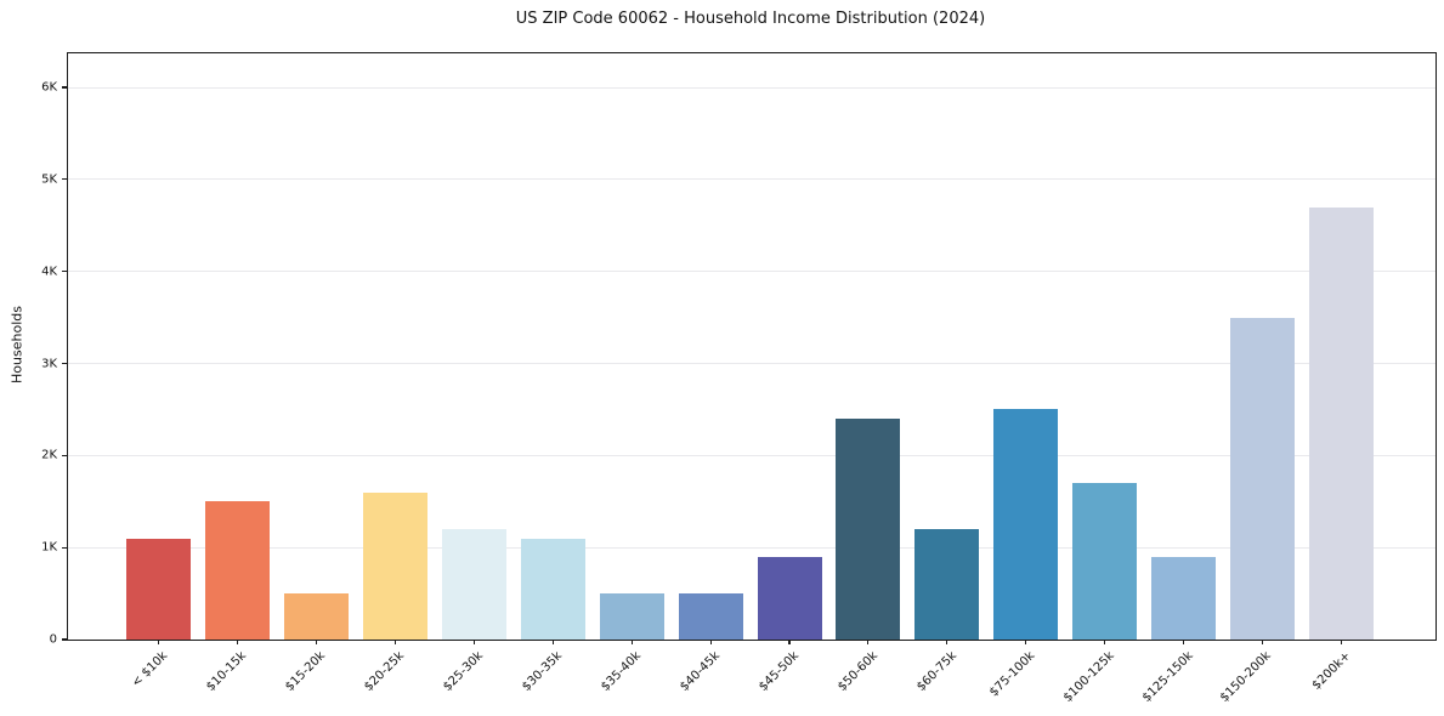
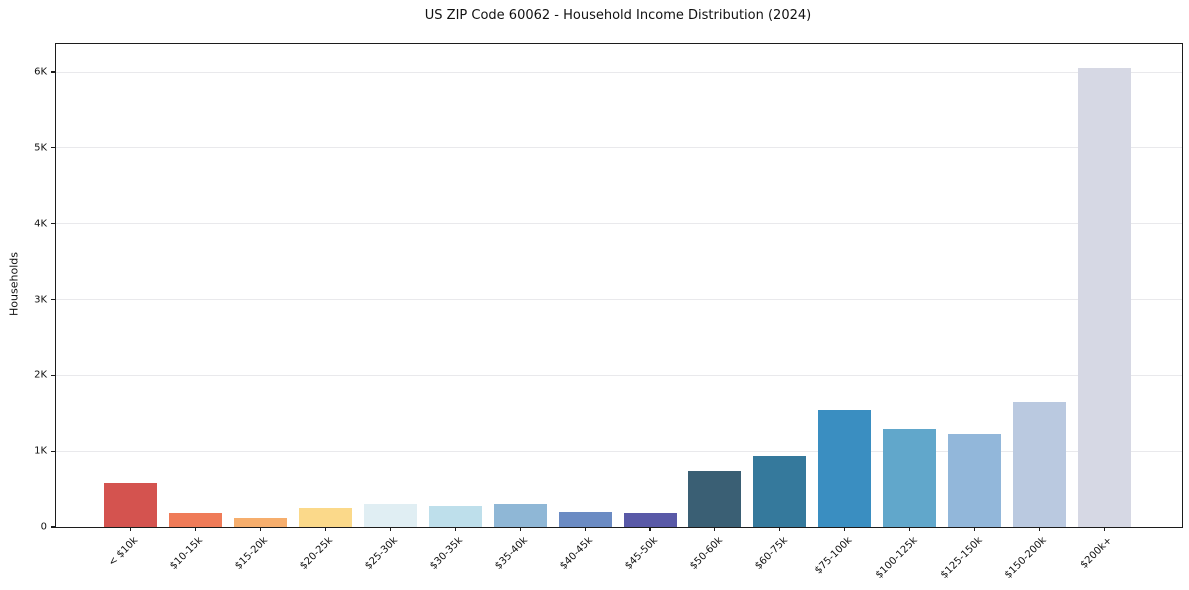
< $10k: 1.1K -> 0.6K
$10-15k: 1.5K -> 0.2K
$15-20k: 0.5K -> 0.1K
$20-25k: 1.6K -> 0.3K
$25-30k: 1.2K -> 0.3K
$30-35k: 1.1K -> 0.3K
$35-40k: 0.5K -> 0.3K
$40-45k: 0.5K -> 0.2K
$45-50k: 0.9K -> 0.2K
$50-60k: 2.4K -> 0.7K
$60-75k: 1.2K -> 0.9K
$75-100k: 2.5K -> 1.5K
$100-125k: 1.7K -> 1.3K
$125-150k: 0.9K -> 1.2K
$150-200k: 3.5K -> 1.7K
$200k+: 4.7K -> 6.0K
